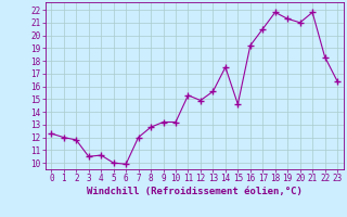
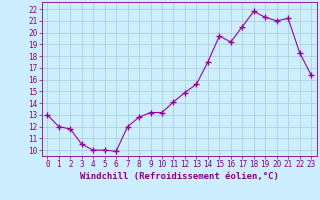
0: 12.3 -> 13.0
4: 10.6 -> 10.0
11: 15.3 -> 14.1
15: 14.6 -> 19.7
21: 21.8 -> 21.2
